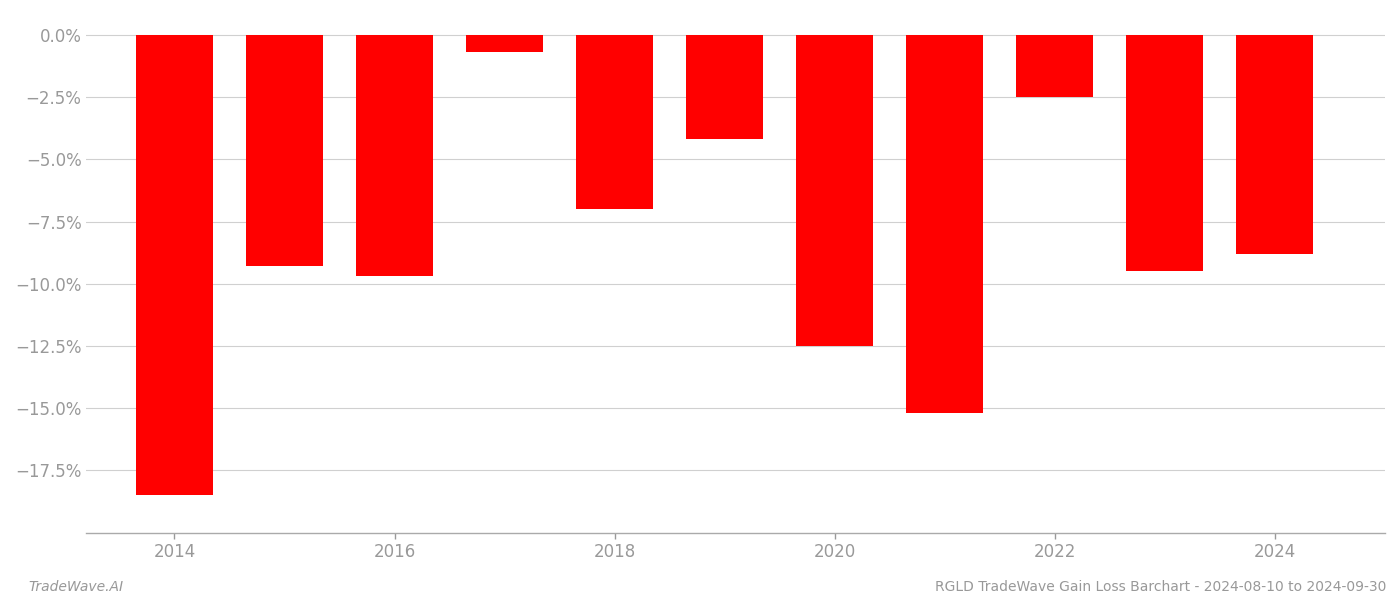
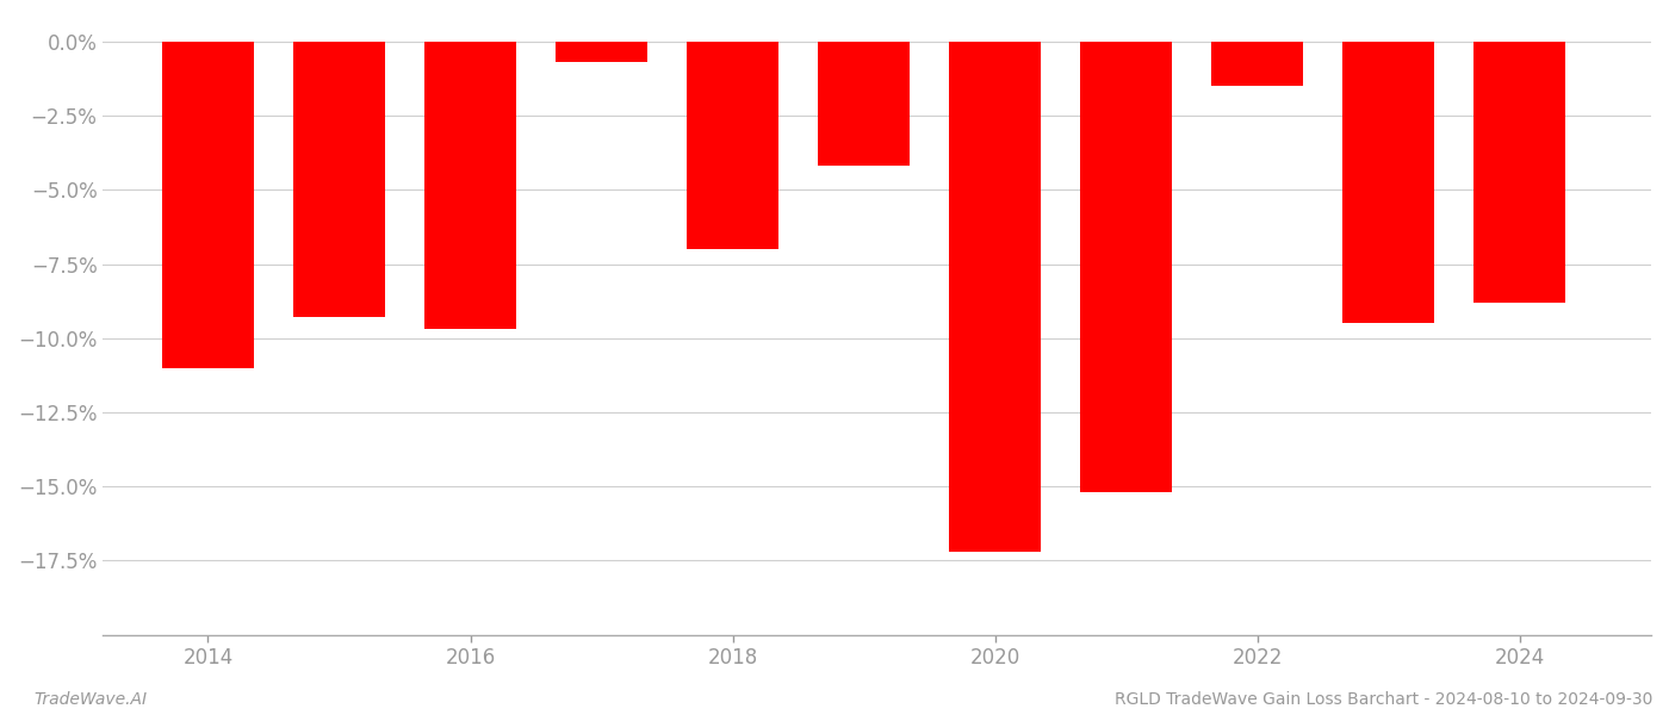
2014: -18.5% -> -11.0%
2020: -12.5% -> -17.2%
2022: -2.5% -> -1.5%
